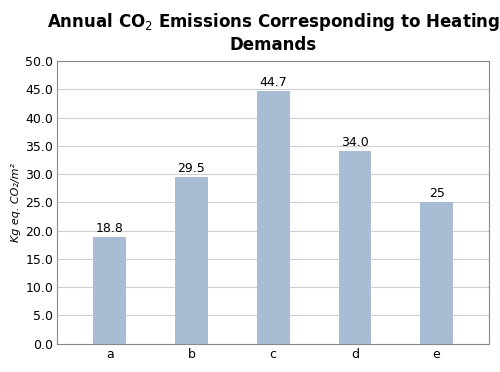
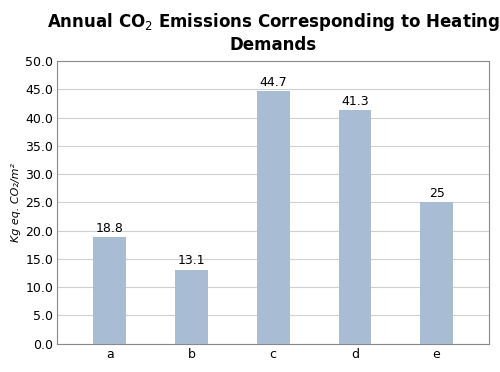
b: 29.5 -> 13.1
d: 34.0 -> 41.3
